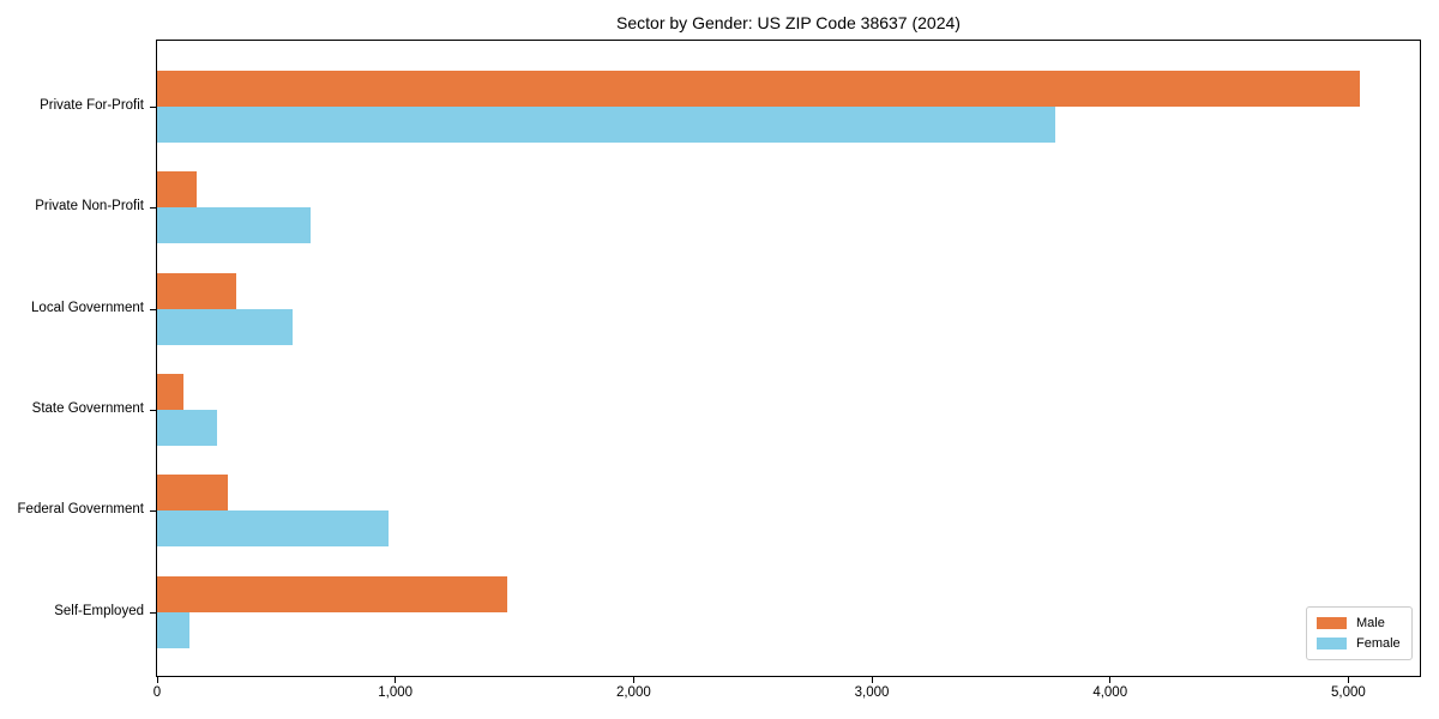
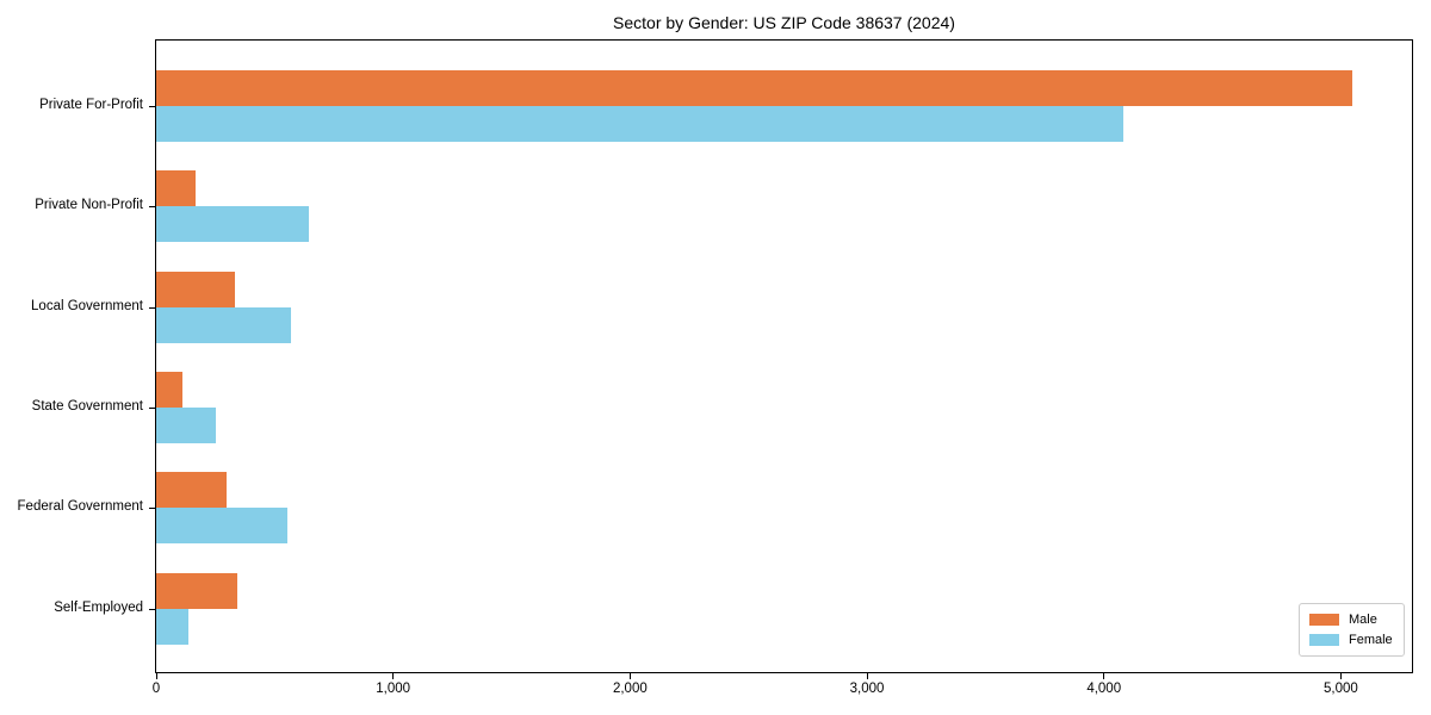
Female/Private For-Profit: 3770 -> 4080
Female/Federal Government: 970 -> 560
Male/Self-Employed: 1470 -> 340
